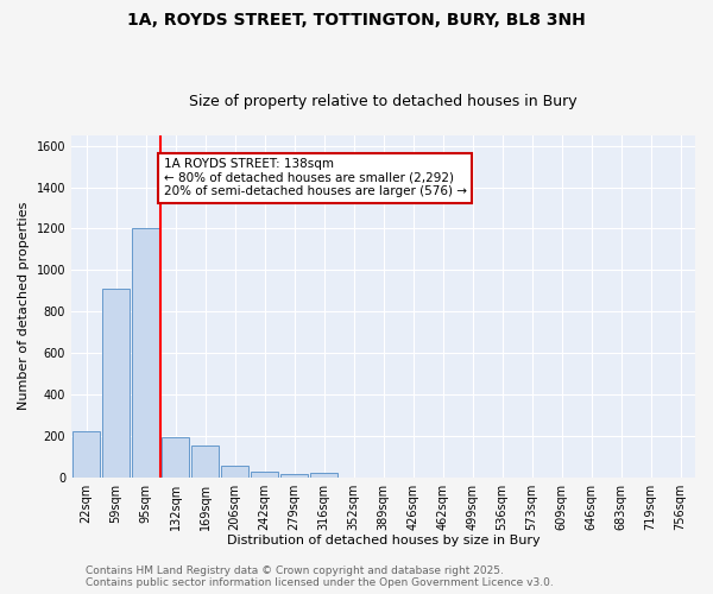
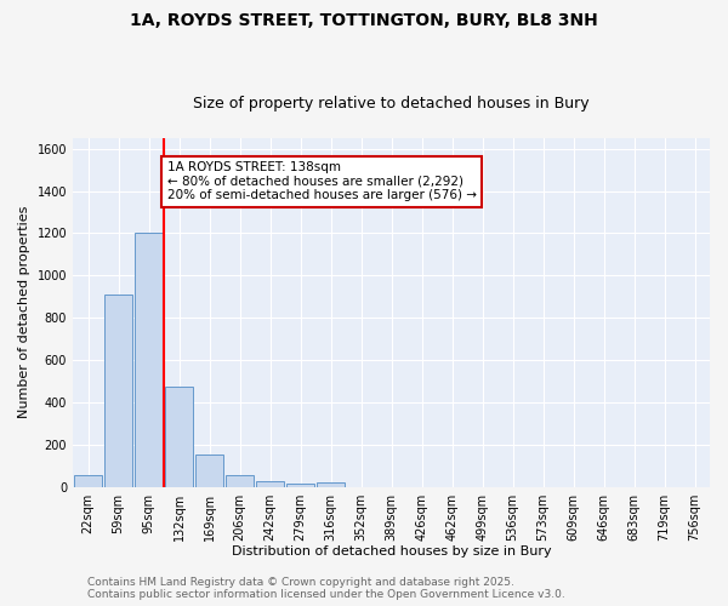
22sqm: 220 -> 60
132sqm: 190 -> 480
